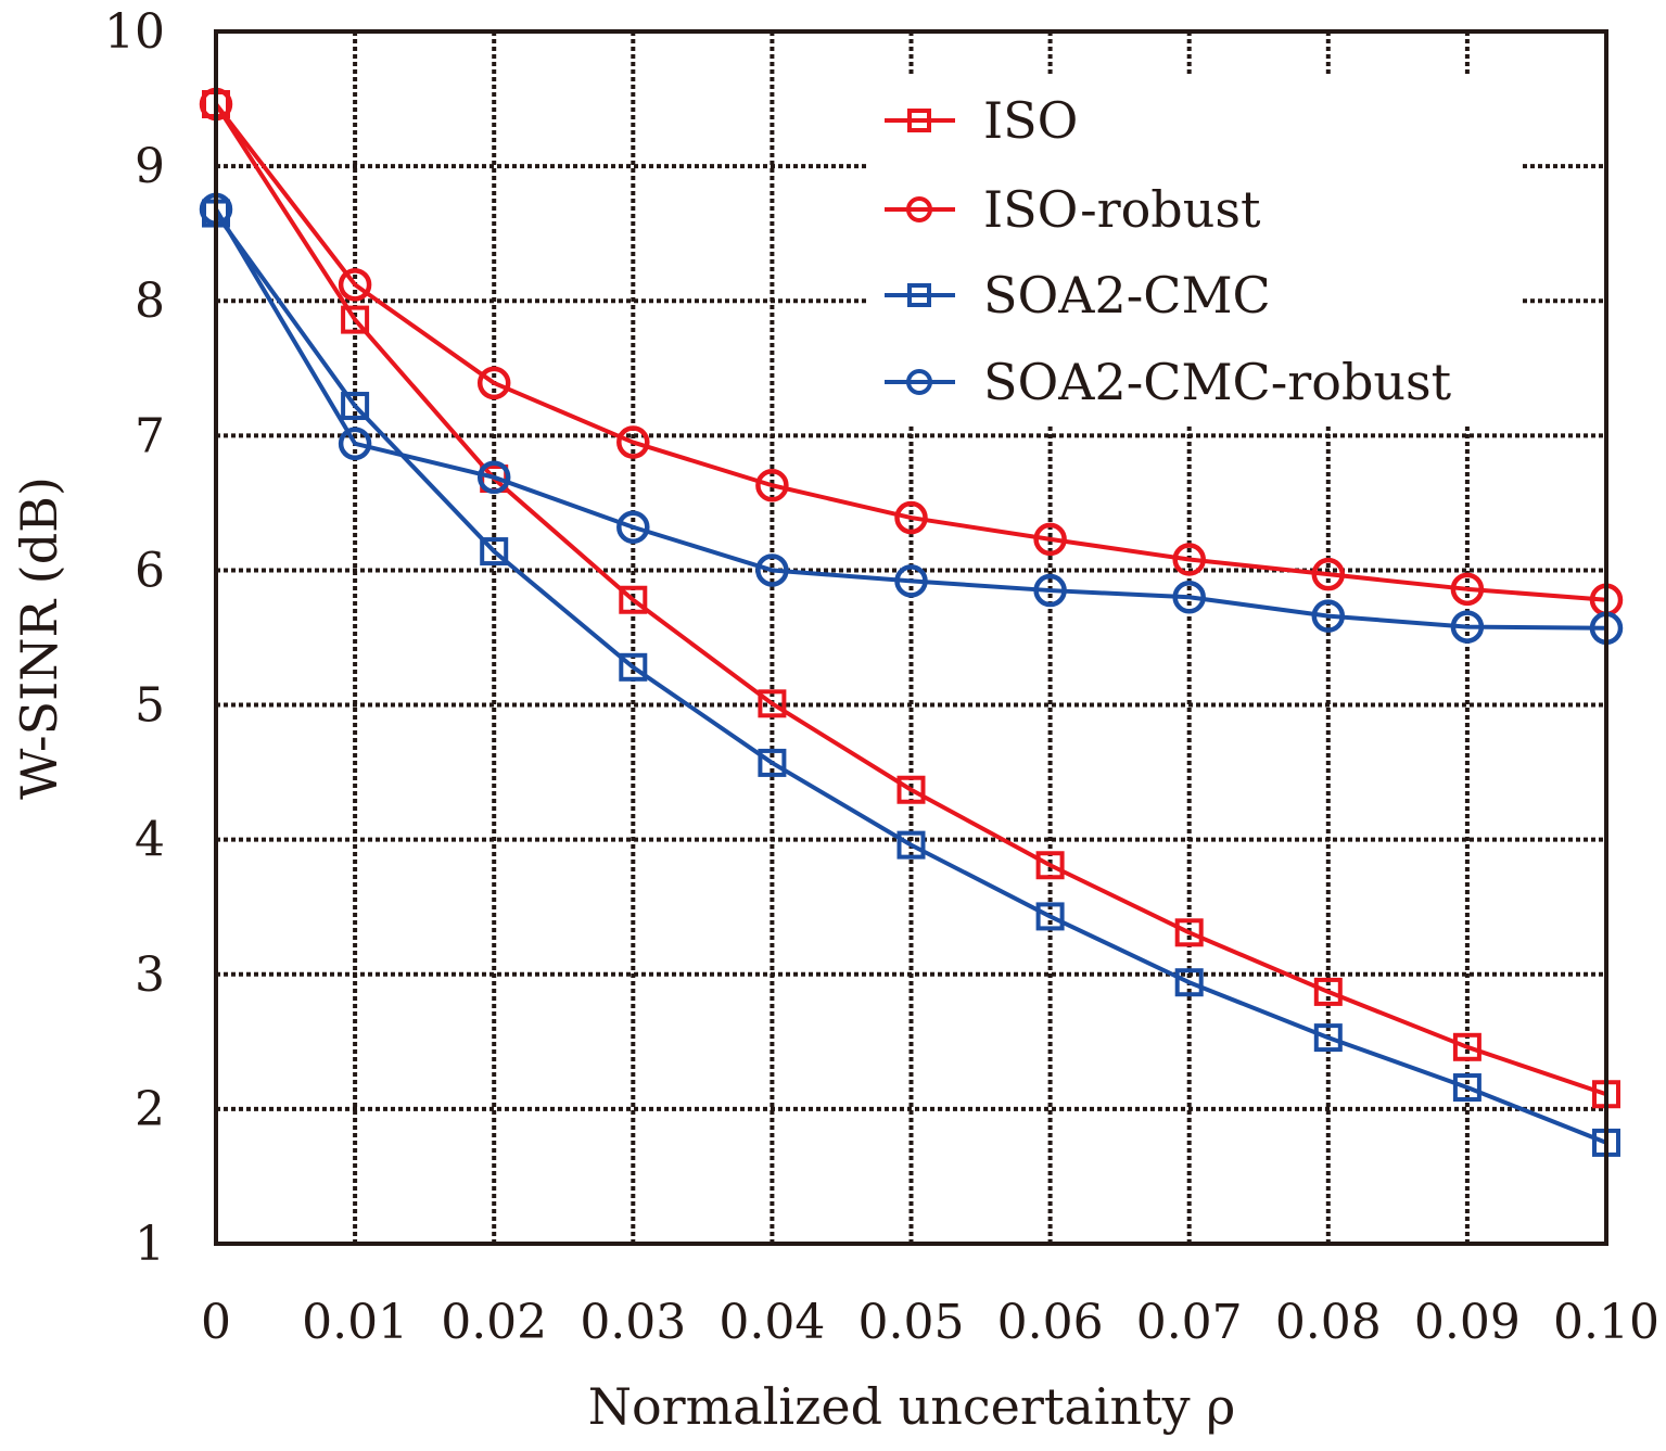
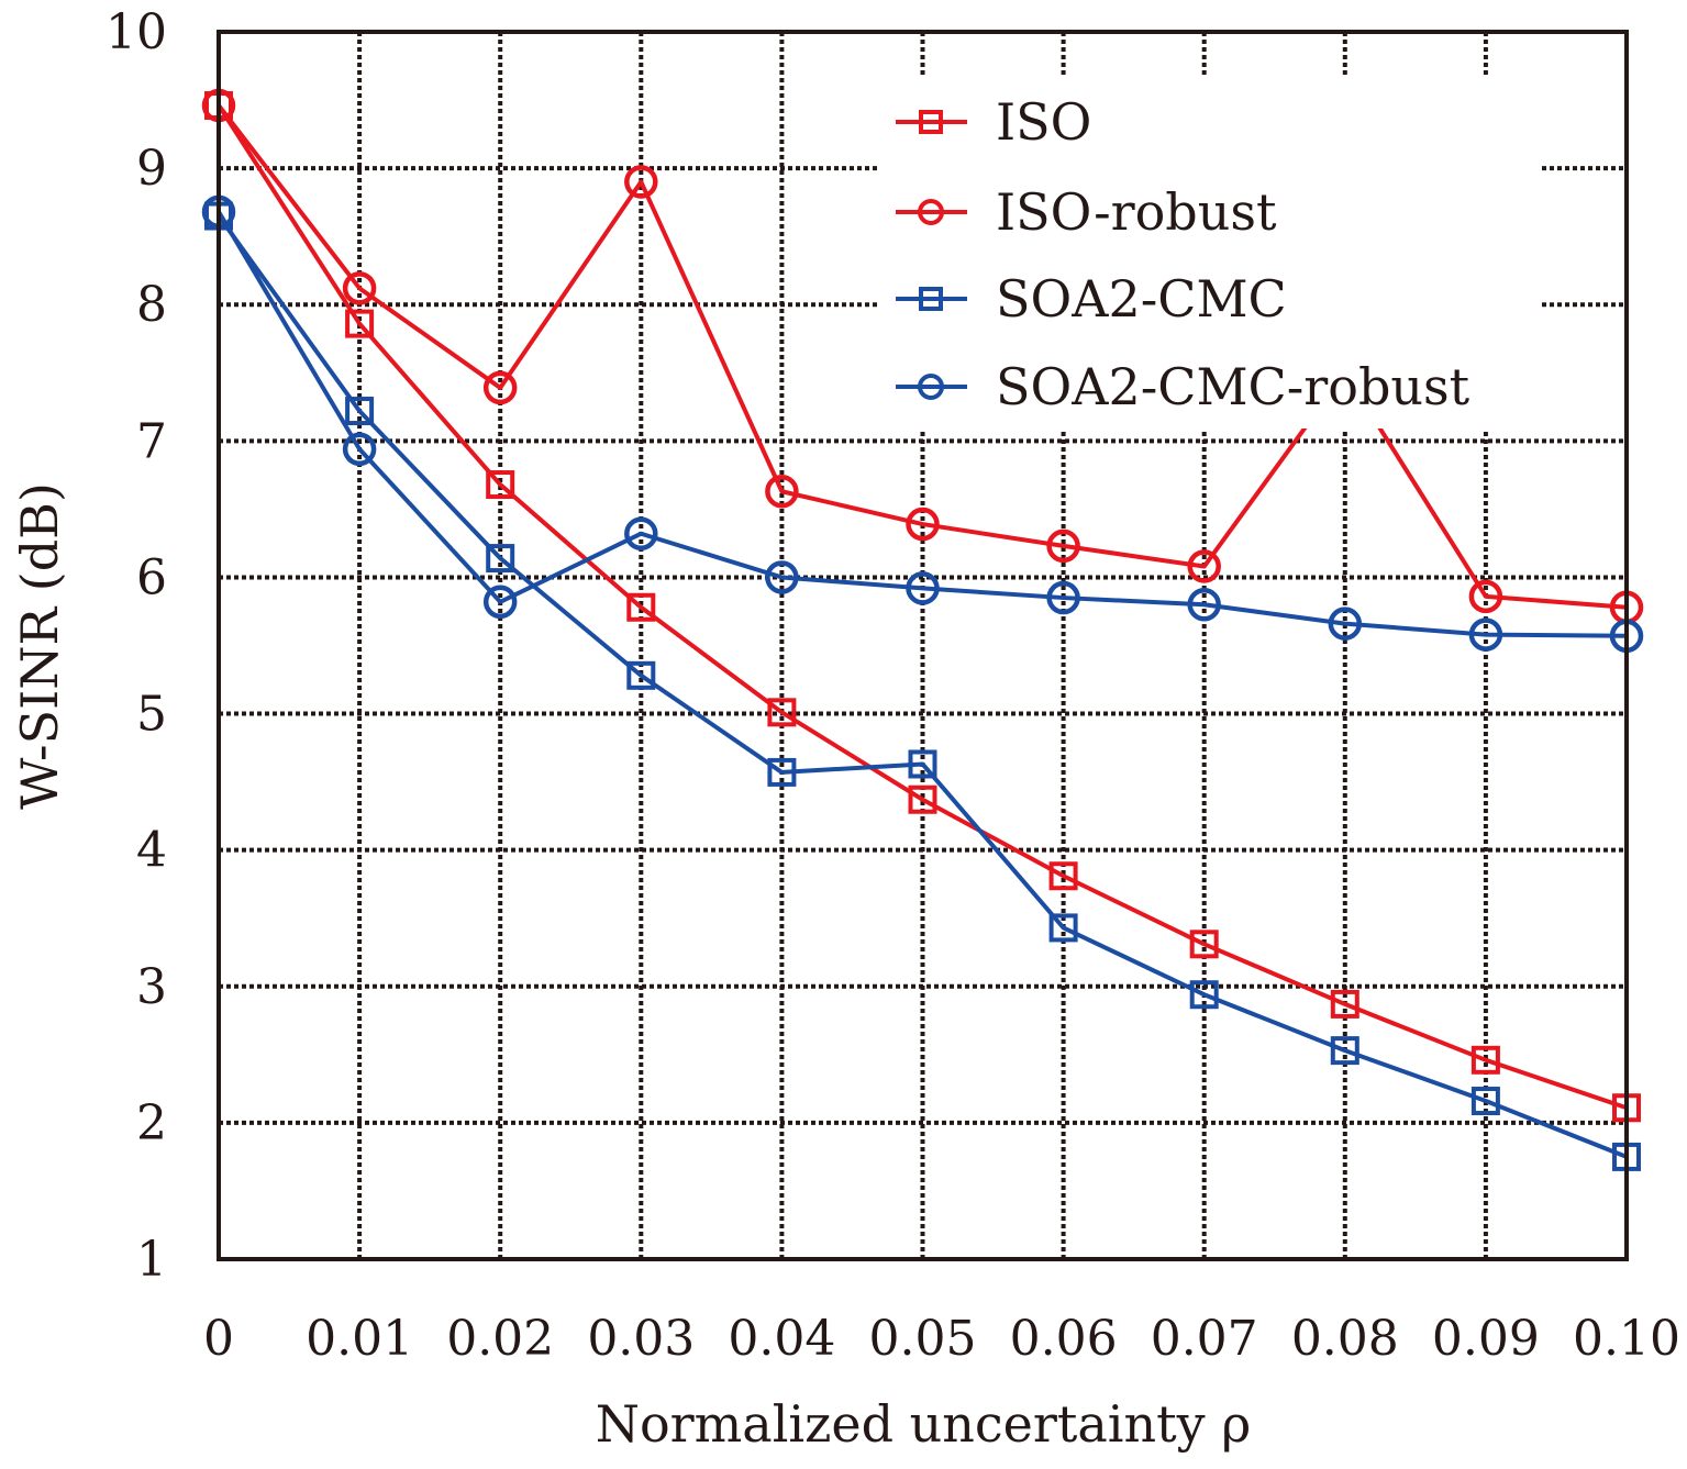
SOA2-CMC-robust/0.02: 6.69 -> 5.82
ISO-robust/0.03: 6.95 -> 8.90
SOA2-CMC/0.05: 3.96 -> 4.63
ISO-robust/0.08: 5.97 -> 7.50
